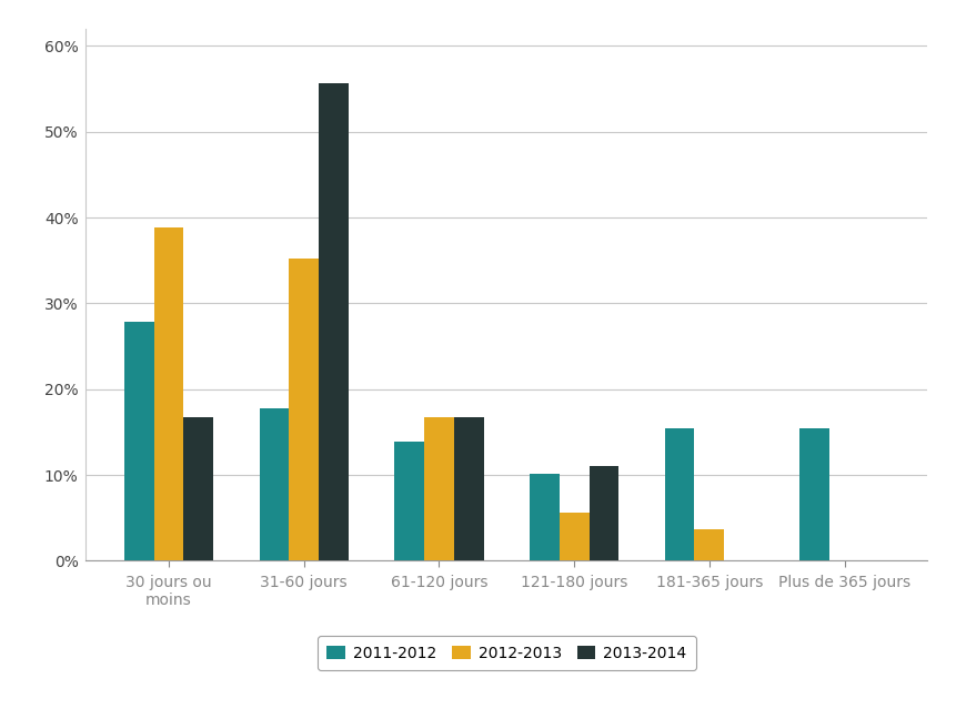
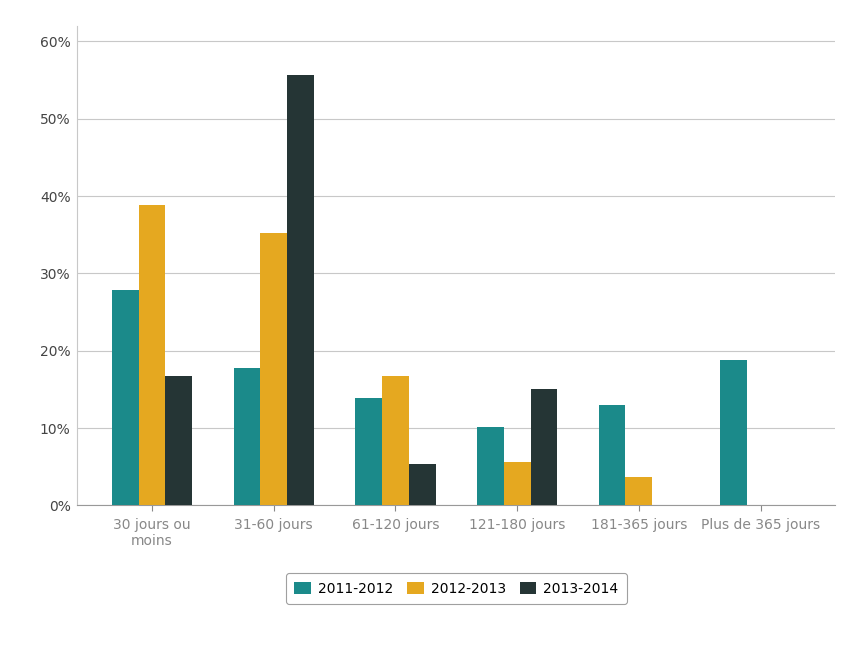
2013-2014/61-120 jours: 16.7% -> 5.4%
2013-2014/121-180 jours: 11.1% -> 15.0%
2011-2012/181-365 jours: 15.4% -> 13.0%
2011-2012/Plus de 365 jours: 15.4% -> 18.8%
